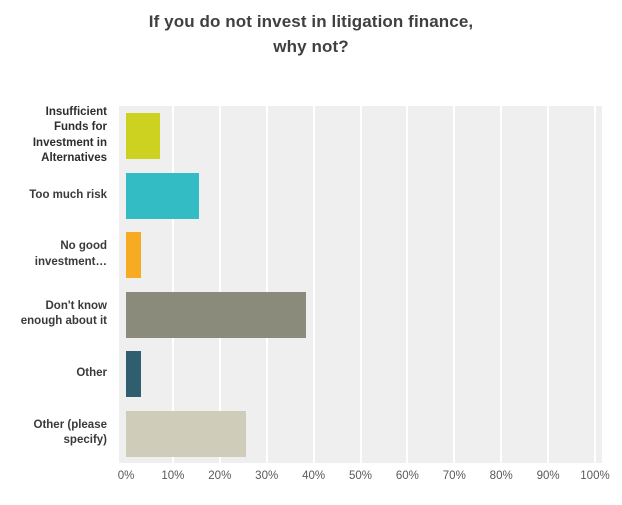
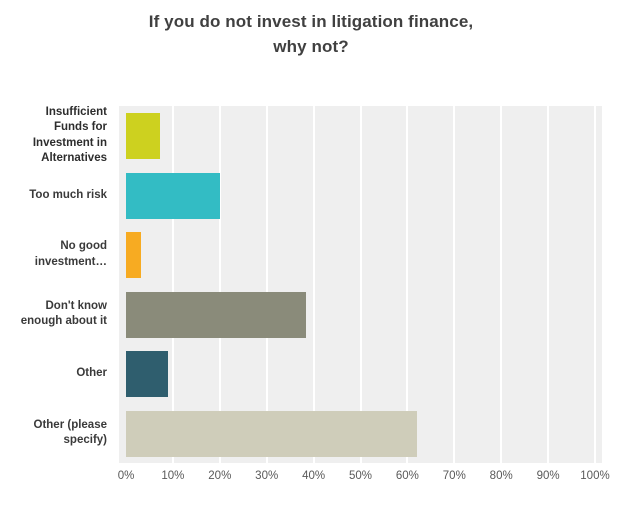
Too much risk: 16% -> 20%
Other: 3% -> 9%
Other (please specify): 26% -> 62%
